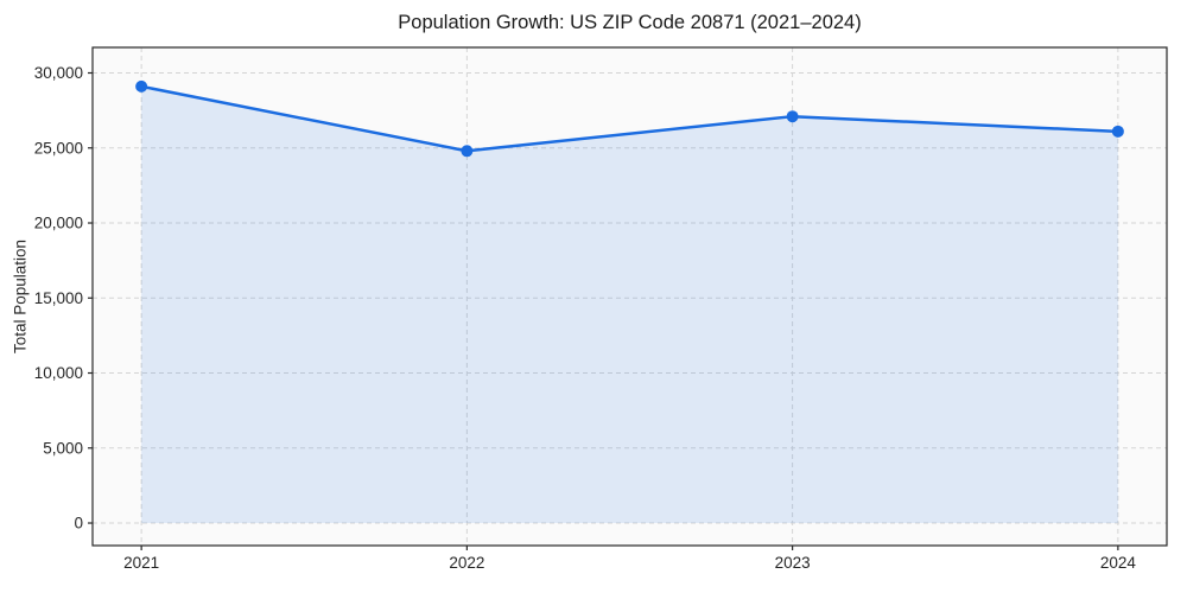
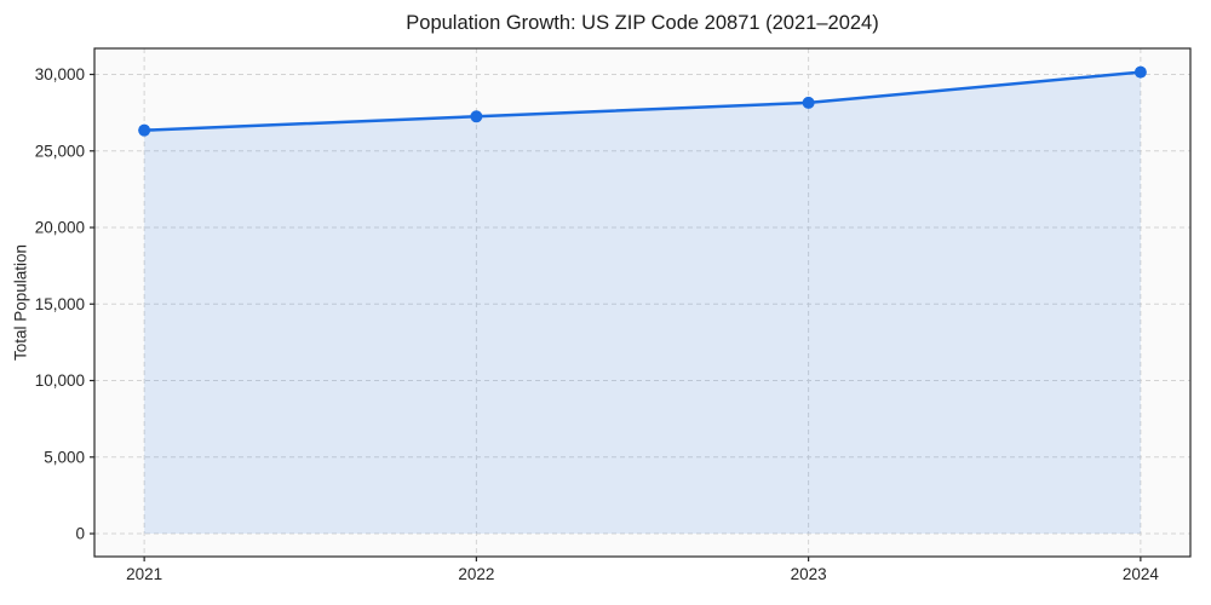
2021: 29100 -> 26400
2022: 24800 -> 27200
2023: 27100 -> 28200
2024: 26100 -> 30200
